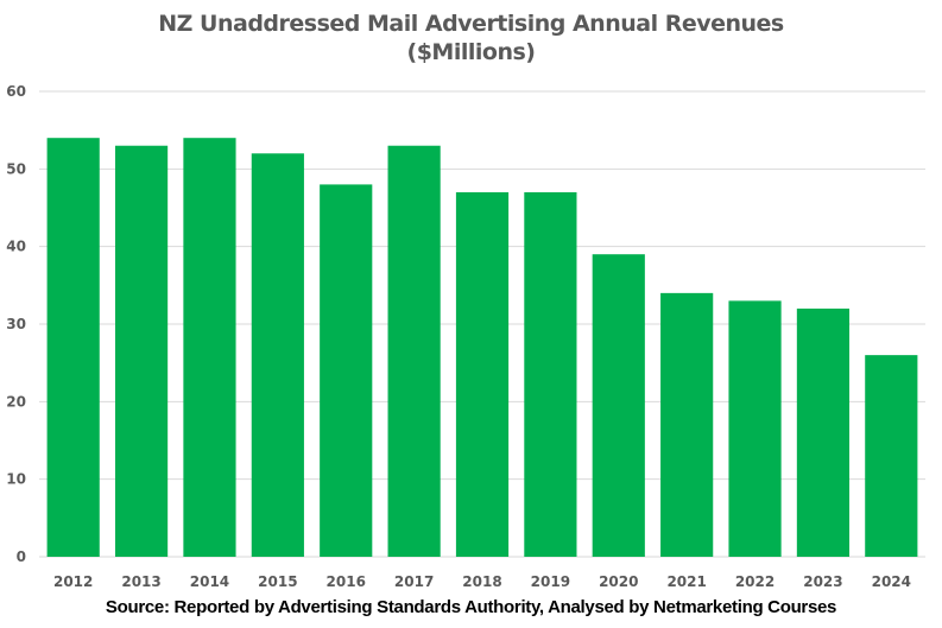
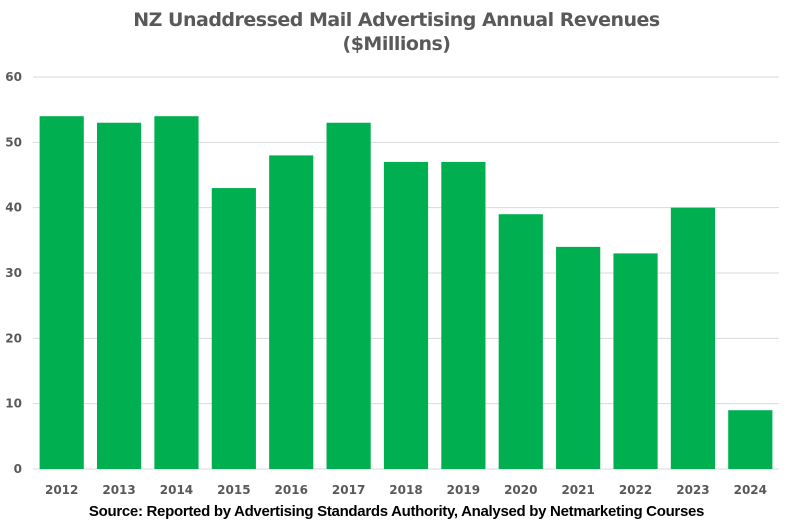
2015: 52 -> 43
2023: 32 -> 40
2024: 26 -> 9
